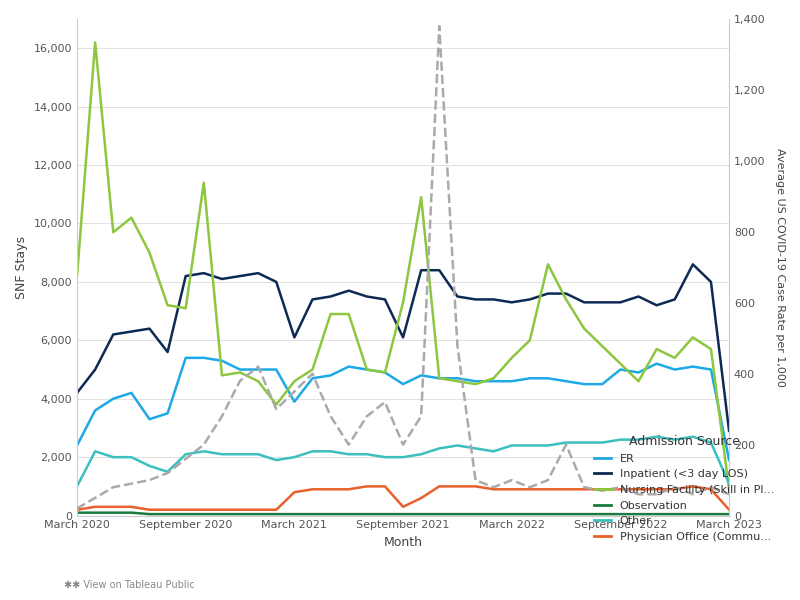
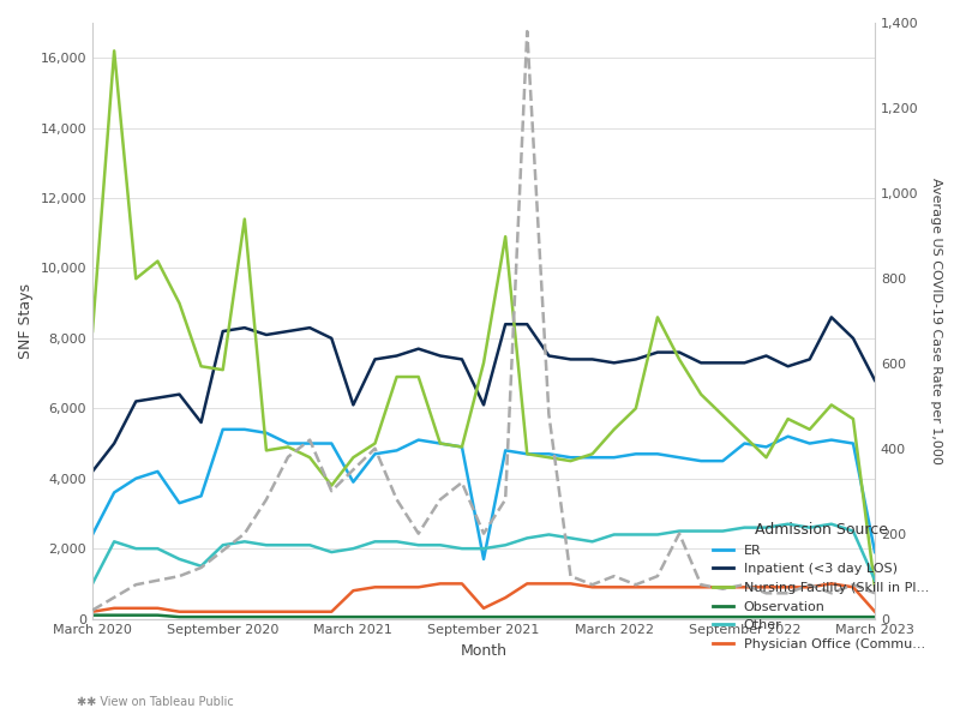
ER/September 2021: 4,500 -> 1,700
Inpatient (<3 day LOS)/March 2023: 2,900 -> 6,800
